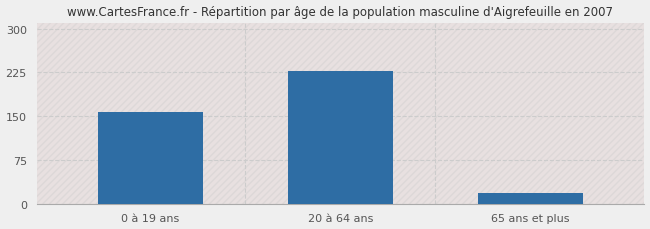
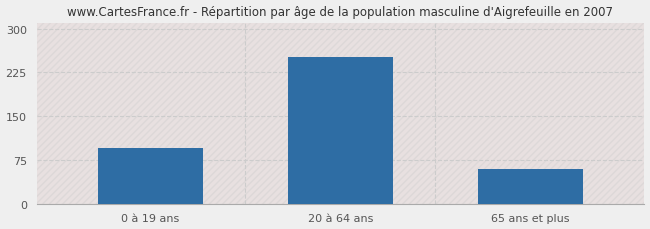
0 à 19 ans: 157 -> 96
20 à 64 ans: 228 -> 252
65 ans et plus: 18 -> 60
